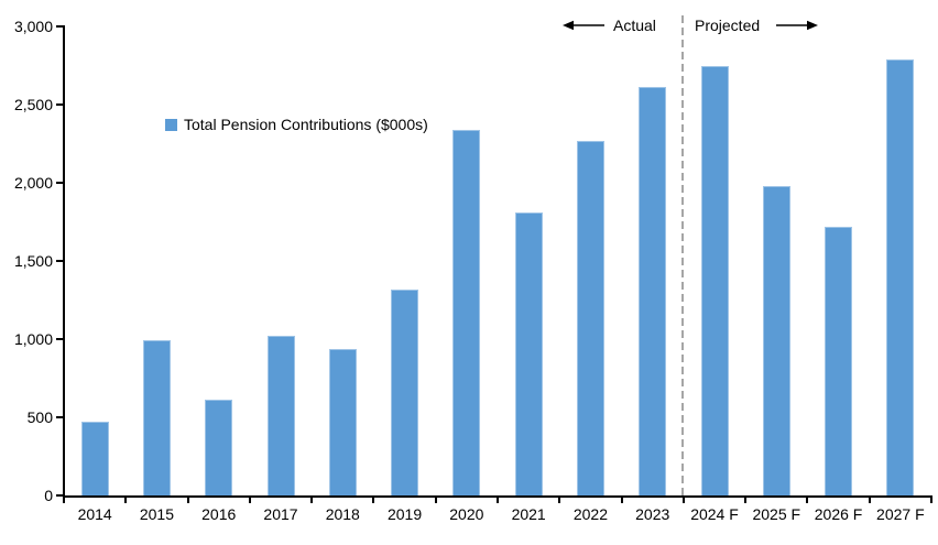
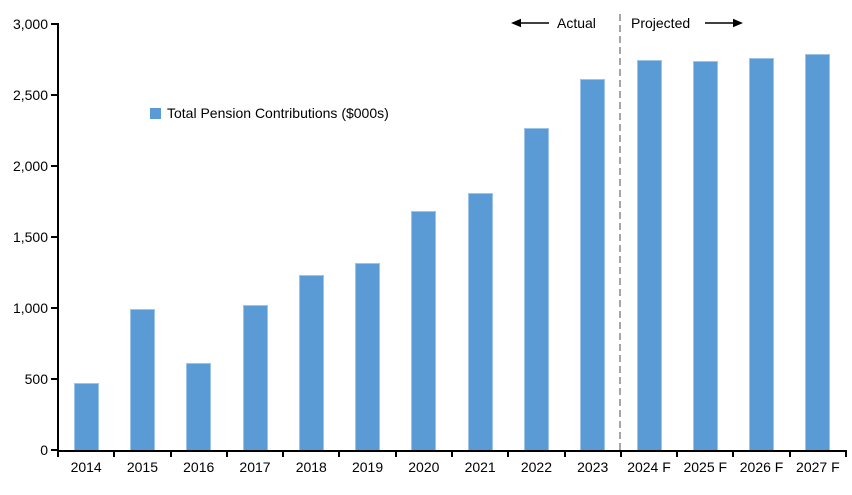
2018: 940 -> 1230
2020: 2340 -> 1680
2025 F: 1980 -> 2740
2026 F: 1720 -> 2760
